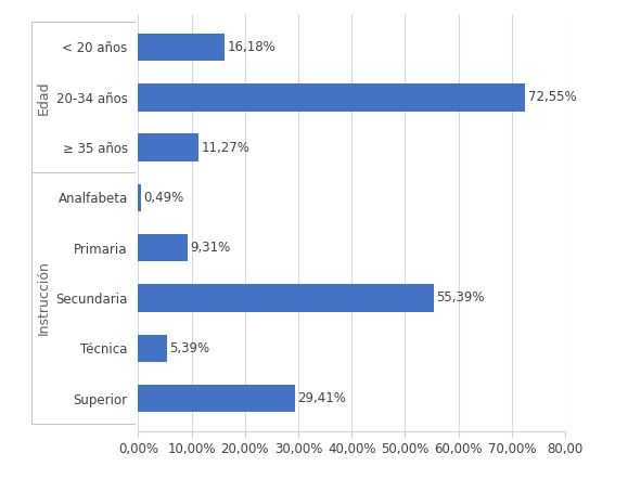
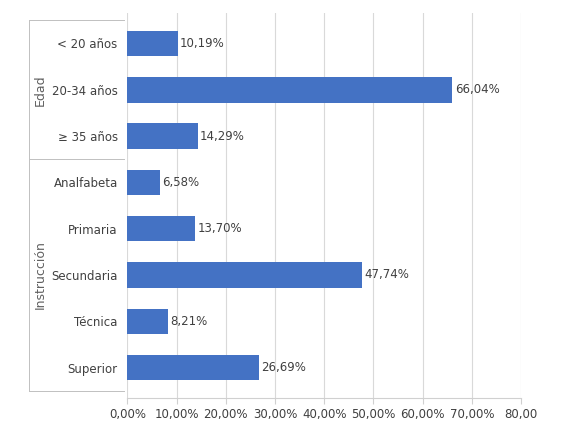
< 20 años: 16,18% -> 10,19%
20-34 años: 72,55% -> 66,04%
≥ 35 años: 11,27% -> 14,29%
Analfabeta: 0,49% -> 6,58%
Primaria: 9,31% -> 13,70%
Secundaria: 55,39% -> 47,74%
Técnica: 5,39% -> 8,21%
Superior: 29,41% -> 26,69%
